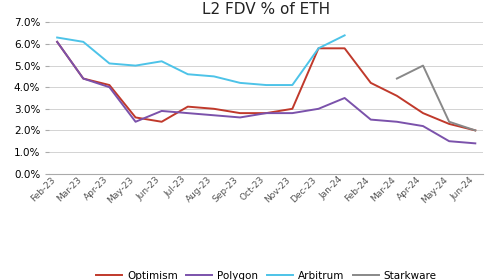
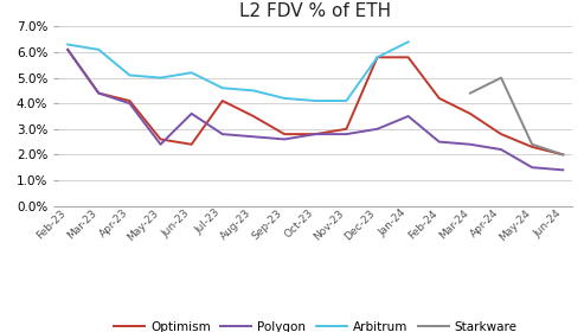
Polygon/Jun-23: 2.9% -> 3.6%
Optimism/Jul-23: 3.1% -> 4.1%
Optimism/Aug-23: 3.0% -> 3.5%
